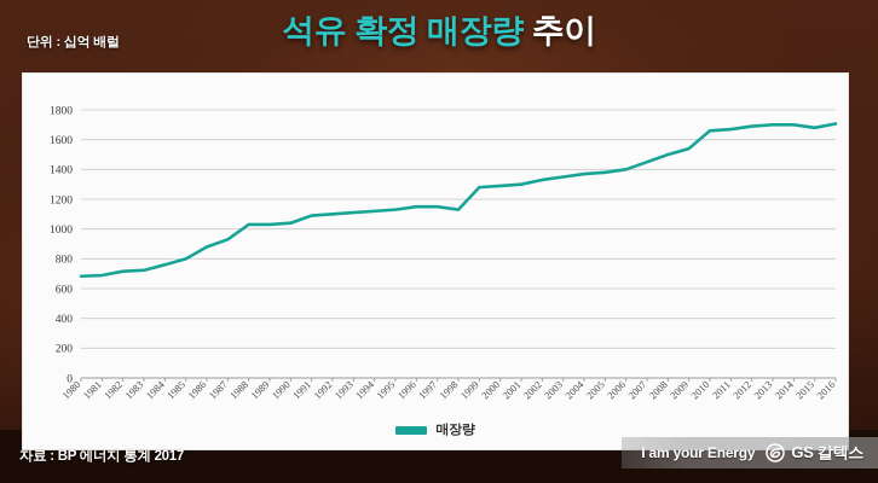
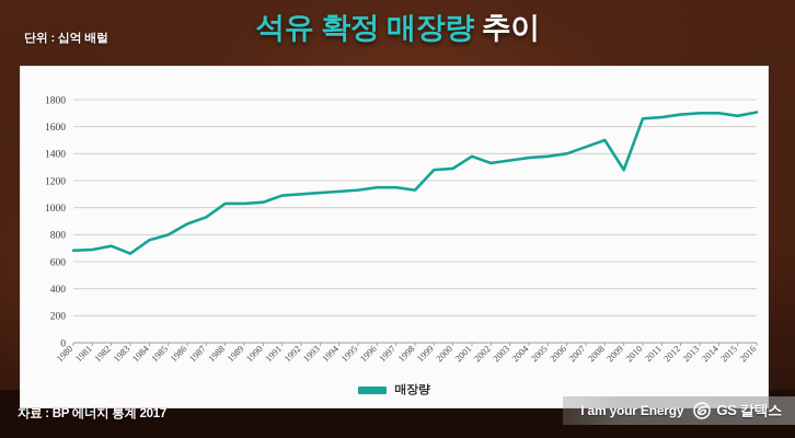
1983: 720 -> 660
2001: 1300 -> 1380
2009: 1540 -> 1280
